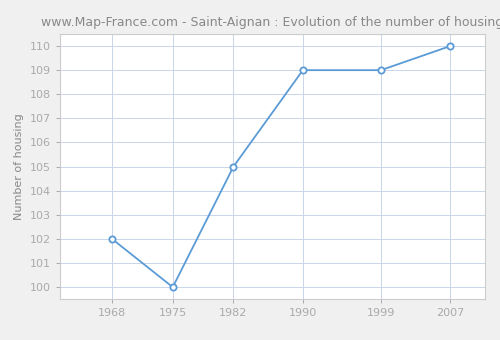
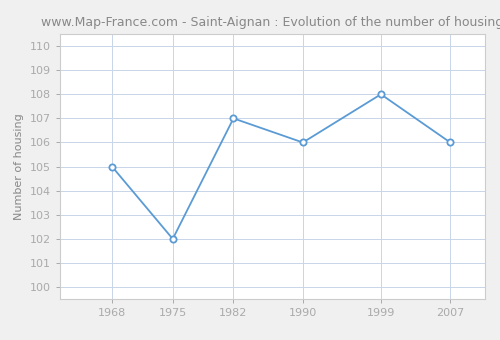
1968: 102 -> 105
1975: 100 -> 102
1982: 105 -> 107
1990: 109 -> 106
1999: 109 -> 108
2007: 110 -> 106
